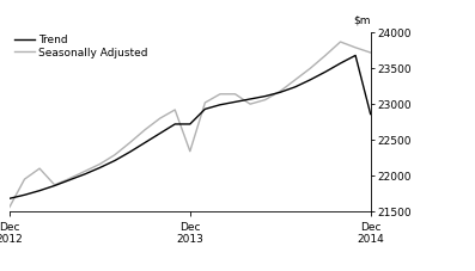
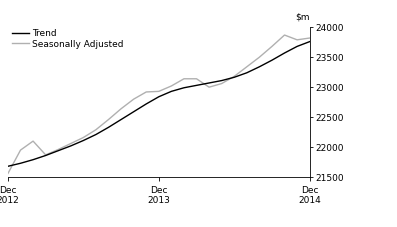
Trend/Dec 2013: 22720 -> 22840
Seasonally Adjusted/Dec 2013: 22340 -> 22930
Trend/Dec 2014: 22860 -> 23760
Seasonally Adjusted/Dec 2014: 23720 -> 23820
